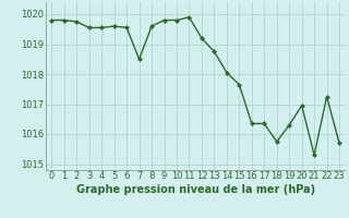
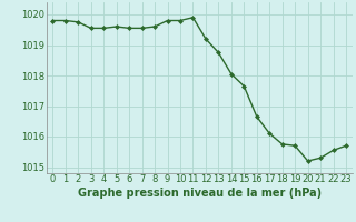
7: 1018.50 -> 1019.55
16: 1016.35 -> 1016.65
17: 1016.35 -> 1016.10
19: 1016.30 -> 1015.70
20: 1016.95 -> 1015.20
22: 1017.25 -> 1015.55
